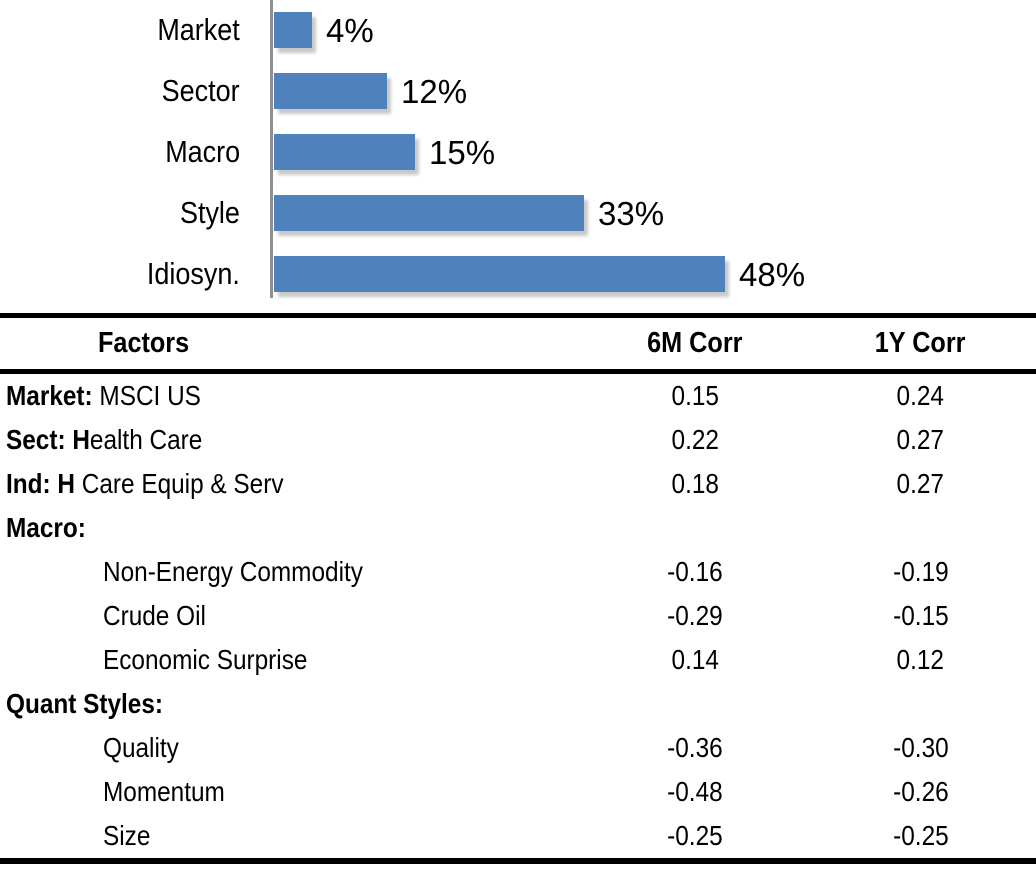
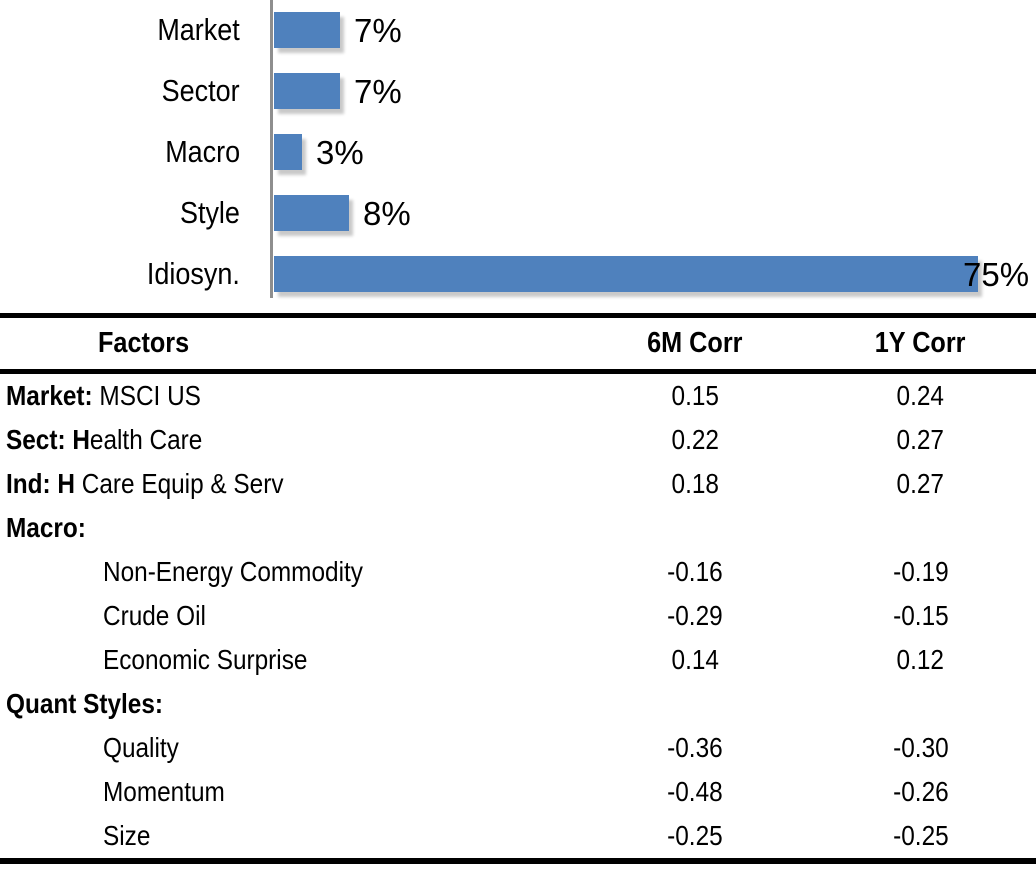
Market: 4% -> 7%
Sector: 12% -> 7%
Macro: 15% -> 3%
Style: 33% -> 8%
Idiosyn.: 48% -> 75%
